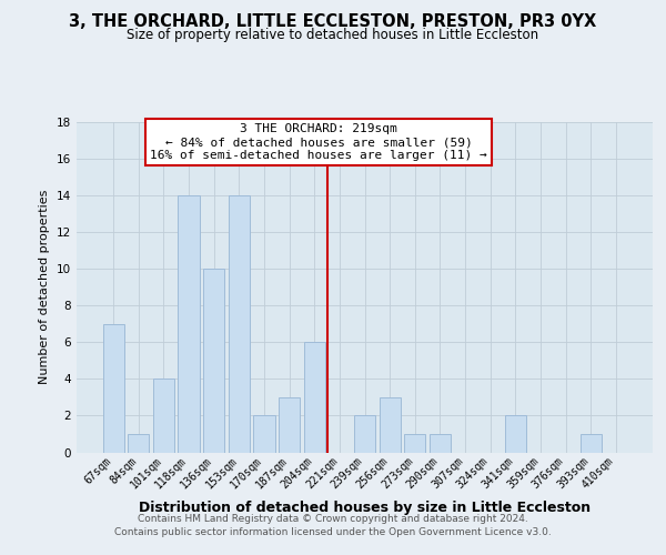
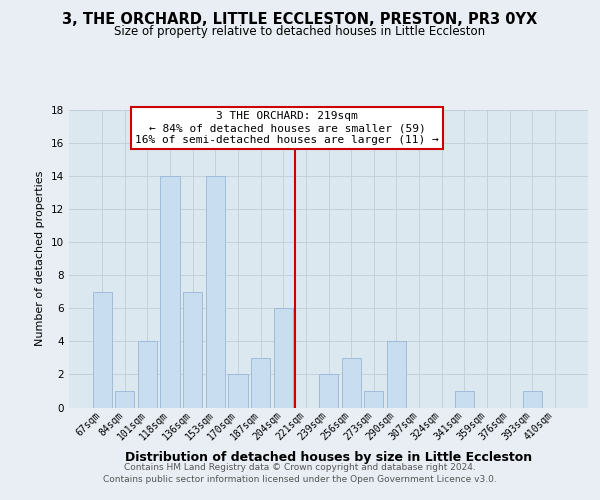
136sqm: 10 -> 7
290sqm: 1 -> 4
341sqm: 2 -> 1
